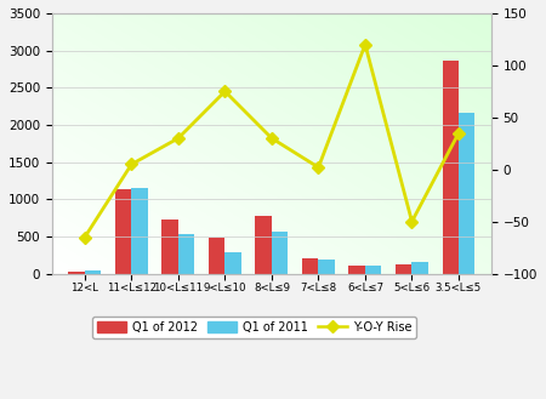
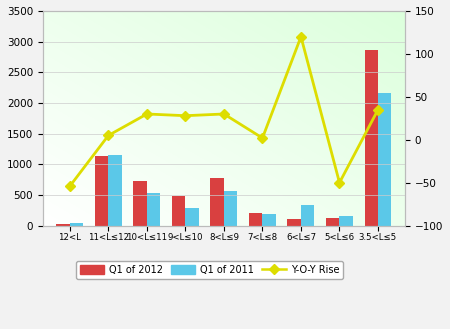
Y-O-Y Rise/12<L: -65 -> -54
Y-O-Y Rise/9<L≤10: 75 -> 28
Q1 of 2011/6<L≤7: 100 -> 340
